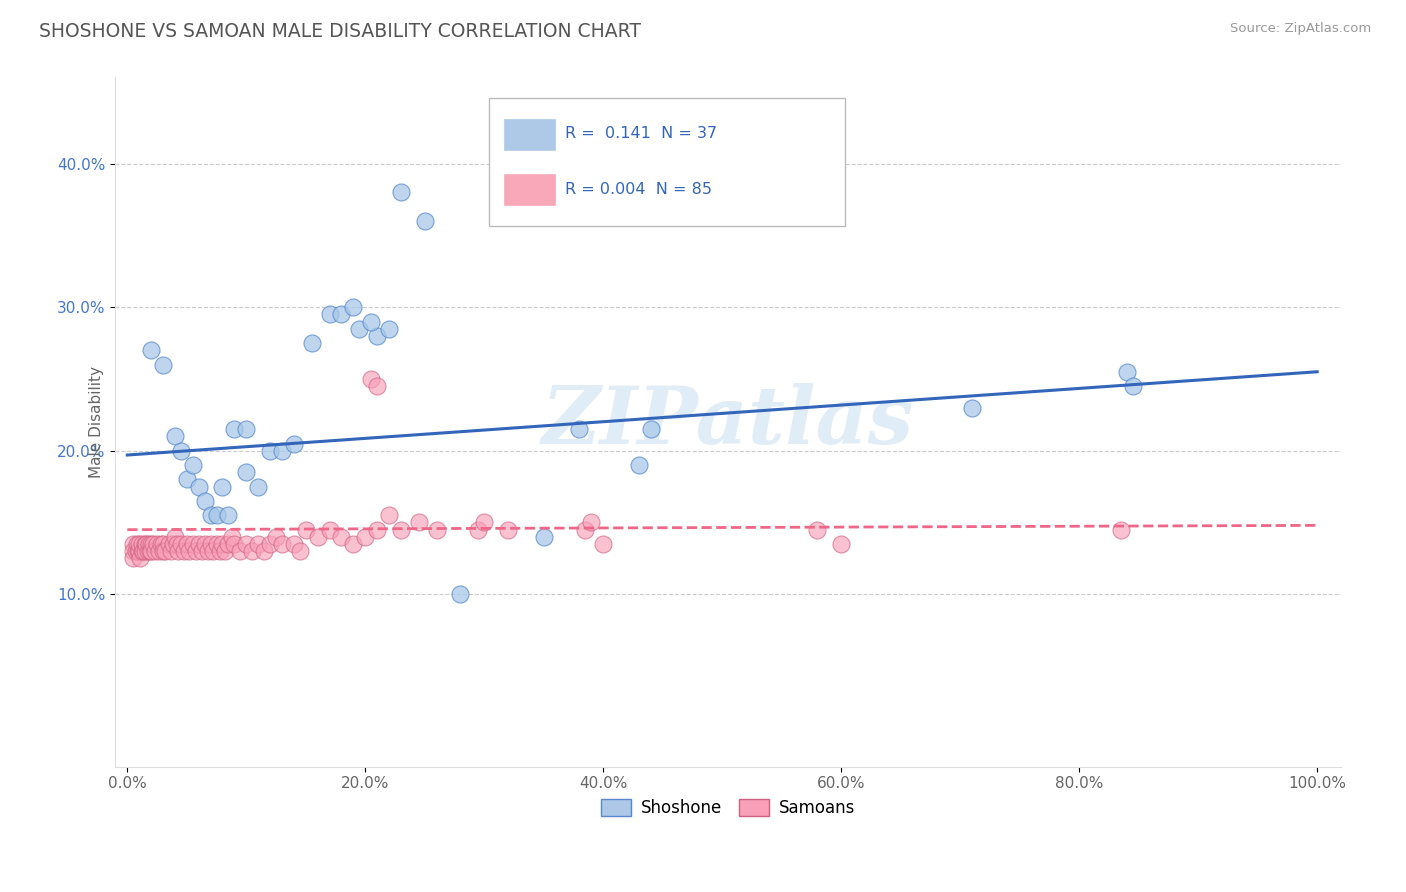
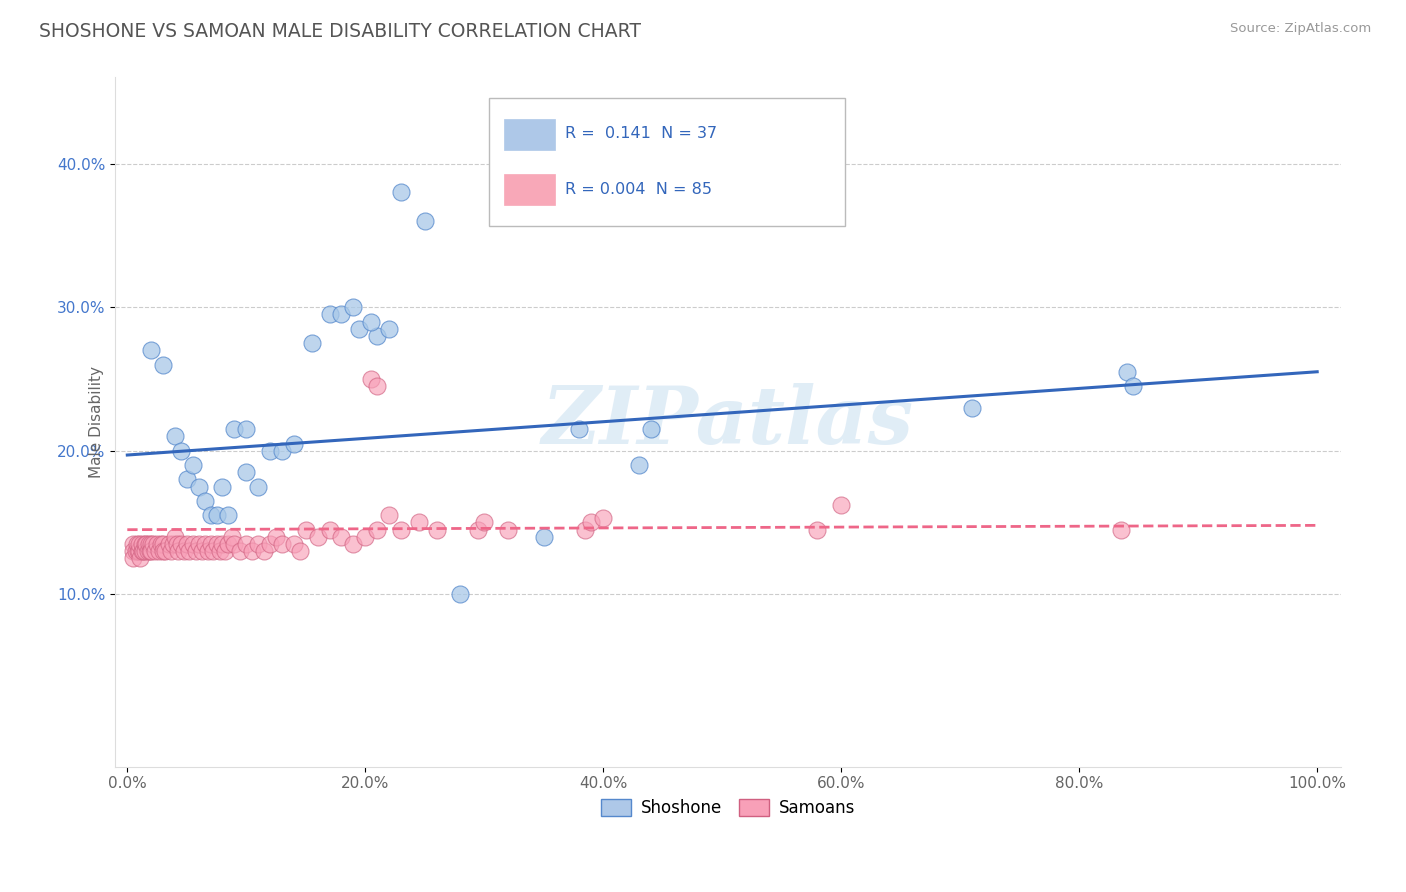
Samoans/40.0%: 13.5% -> 15.3%
Samoans/60.0%: 13.5% -> 16.2%
